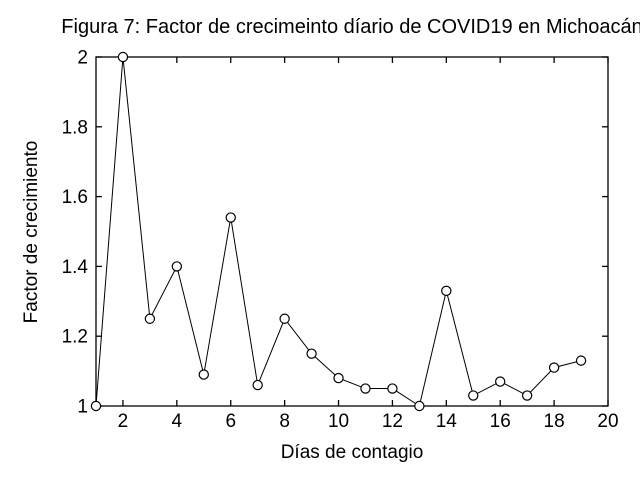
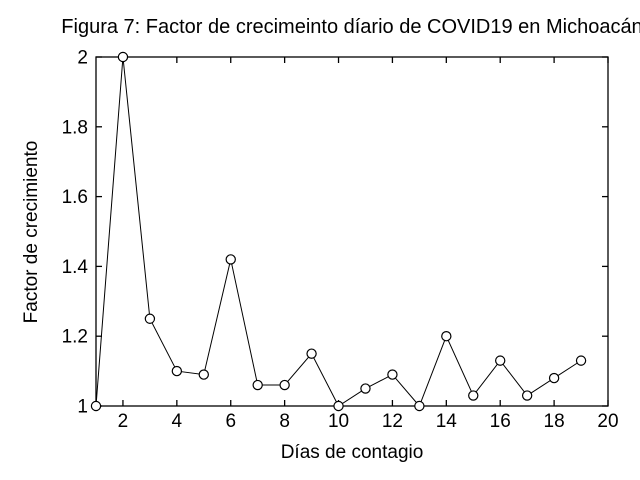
4: 1.40 -> 1.10
6: 1.54 -> 1.42
8: 1.25 -> 1.06
10: 1.08 -> 1.00
12: 1.05 -> 1.09
14: 1.33 -> 1.20
16: 1.07 -> 1.13
18: 1.11 -> 1.08
